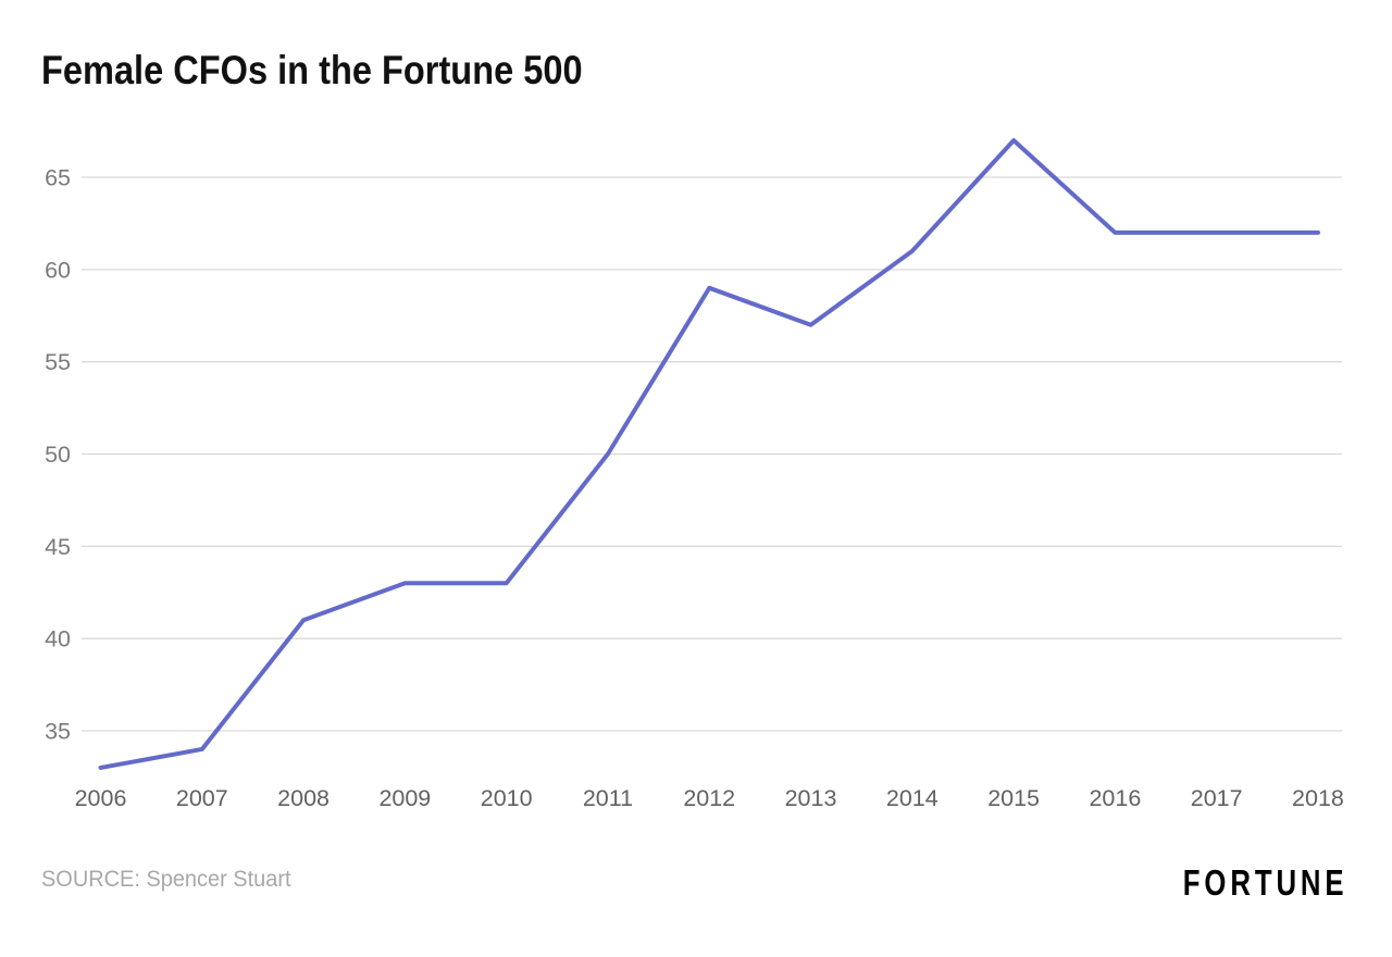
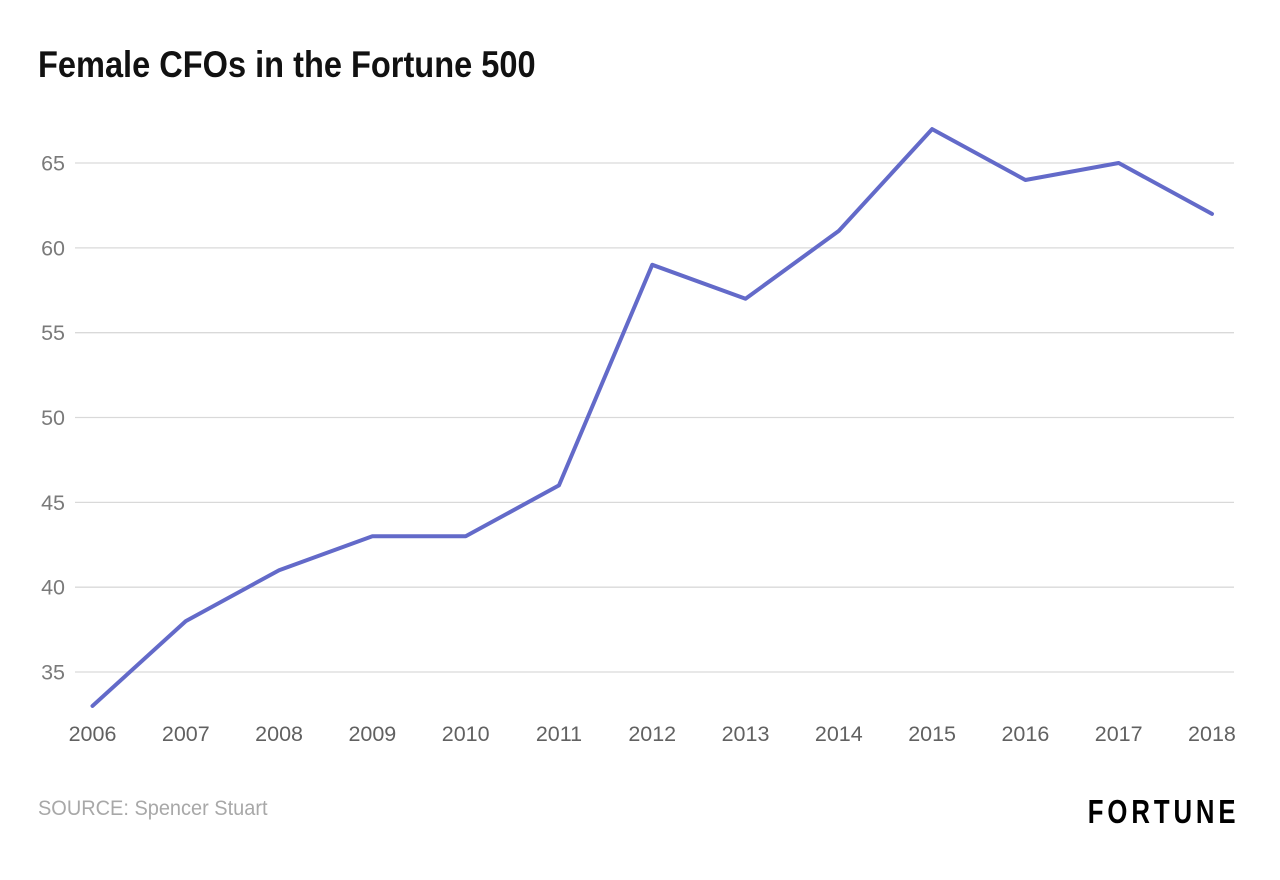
2007: 34 -> 38
2011: 50 -> 46
2016: 62 -> 64
2017: 62 -> 65
